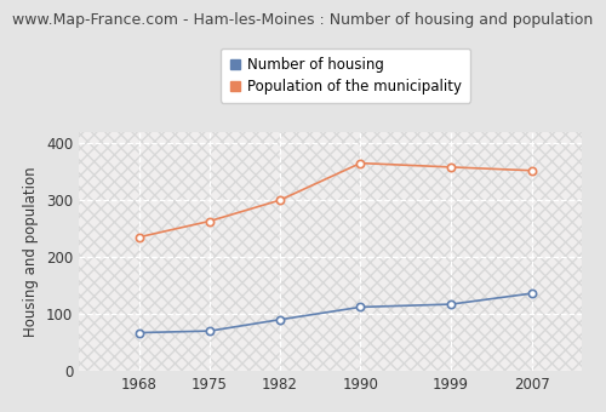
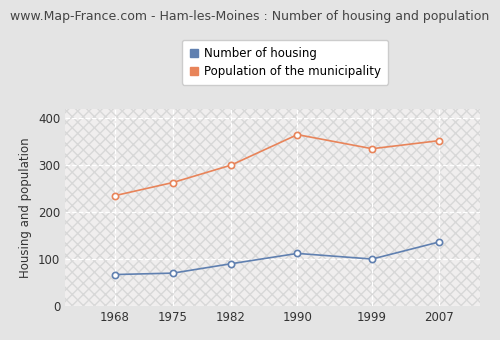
Number of housing/1999: 117 -> 100
Population of the municipality/1999: 358 -> 335
